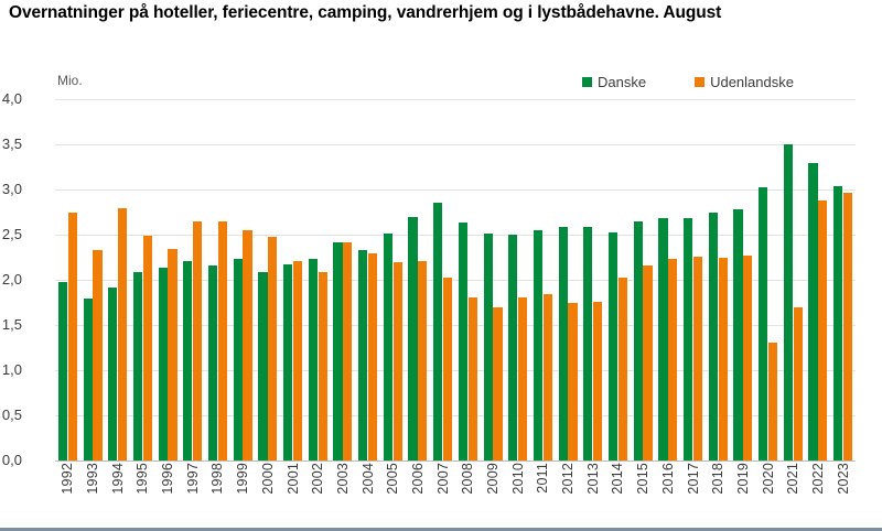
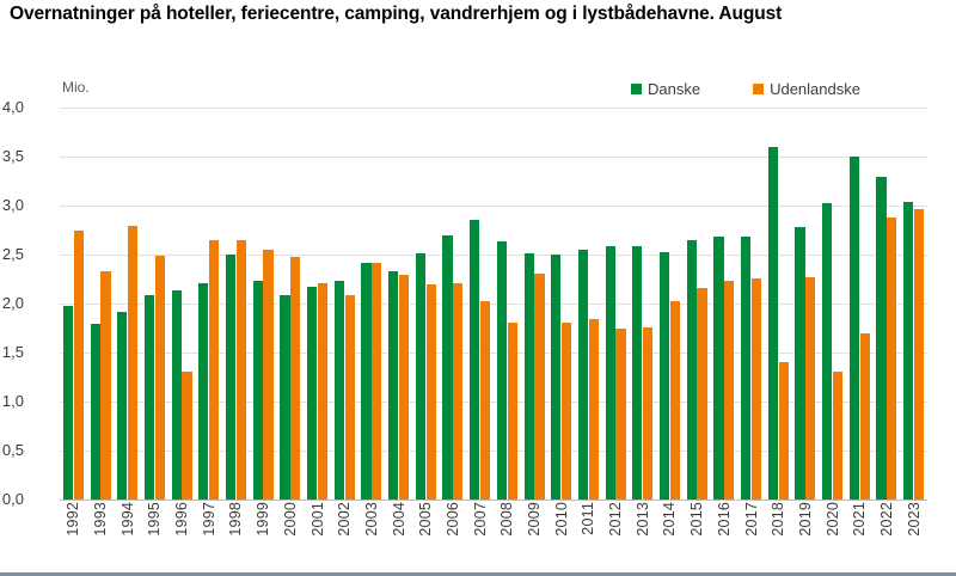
Udenlandske/1996: 2,3 -> 1,3
Danske/1998: 2,2 -> 2,5
Udenlandske/2009: 1,7 -> 2,3
Danske/2018: 2,7 -> 3,6
Udenlandske/2018: 2,2 -> 1,4
